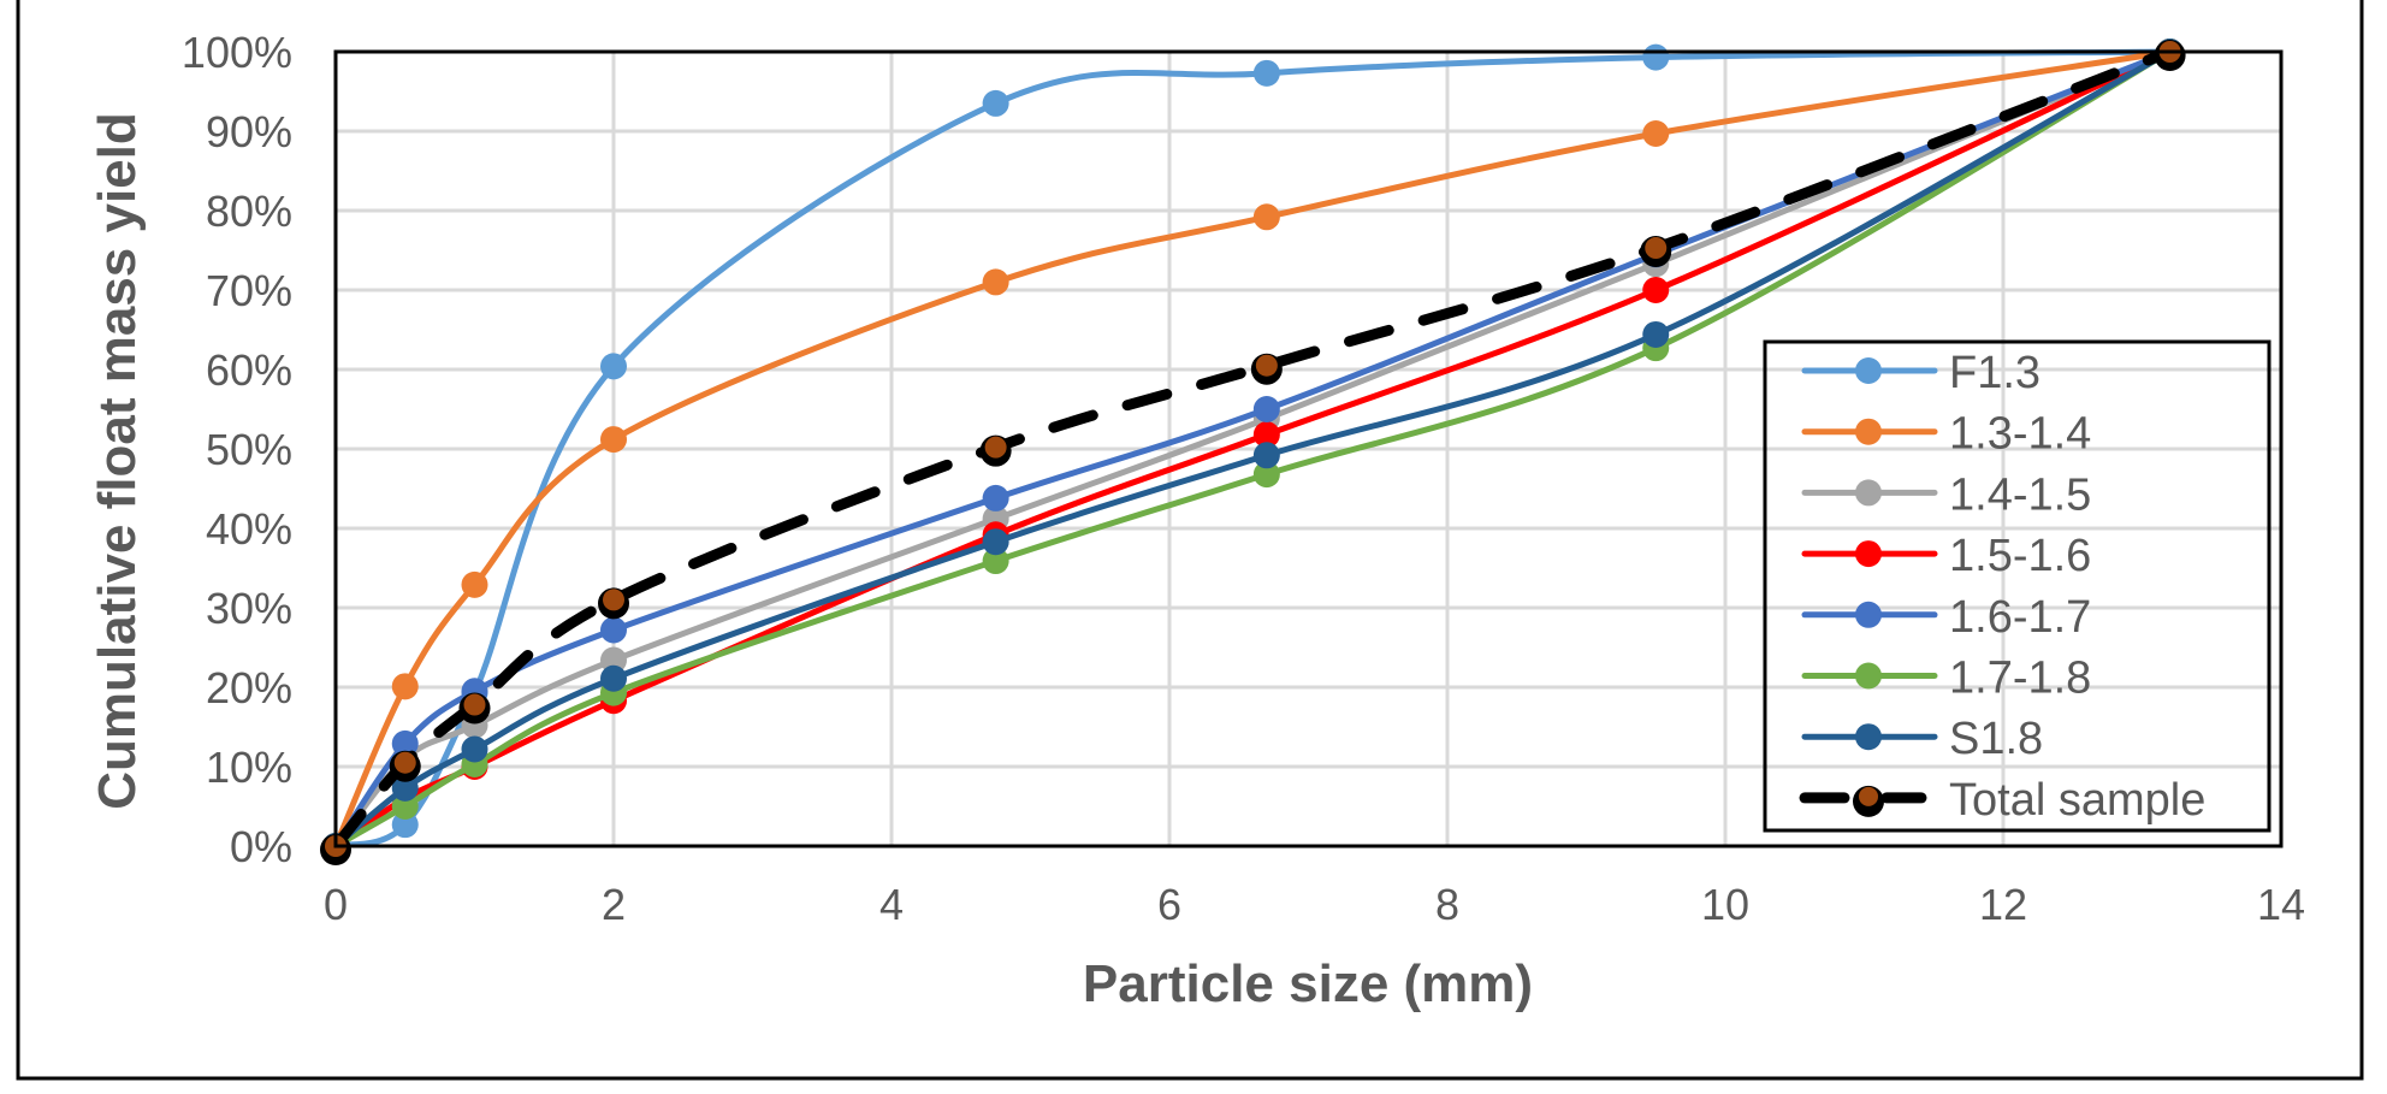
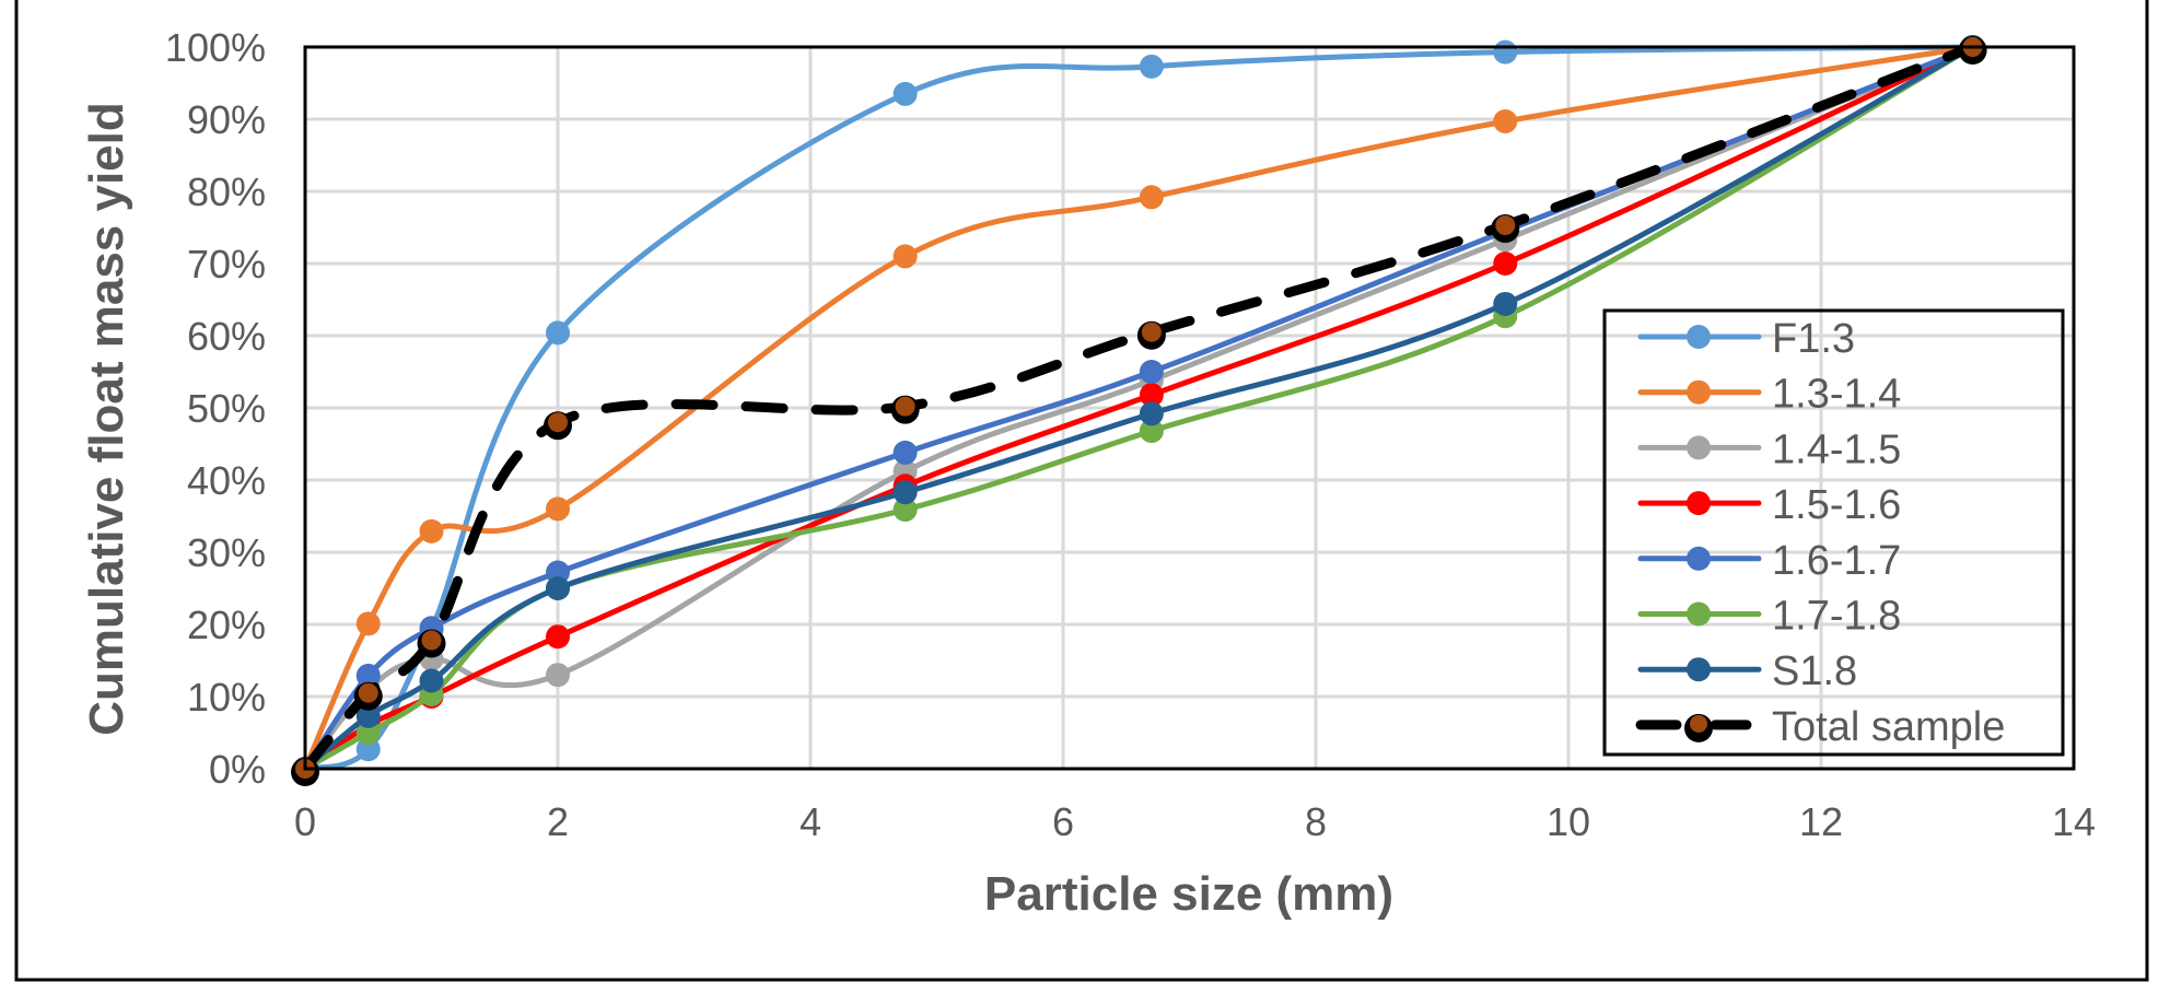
1.3-1.4/2: 51% -> 36%
1.4-1.5/2: 23% -> 13%
1.7-1.8/2: 19% -> 25%
S1.8/2: 21% -> 25%
Total sample/2: 31% -> 48%
